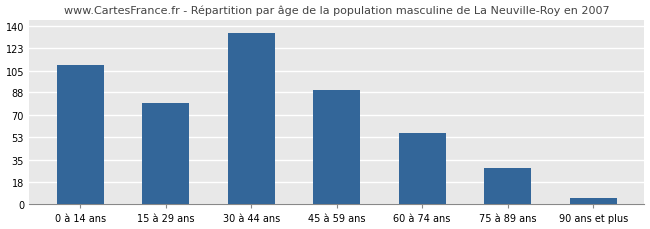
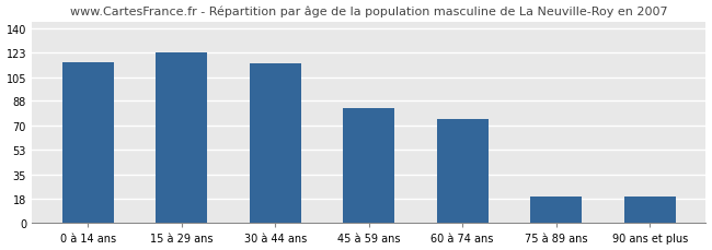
0 à 14 ans: 110 -> 116
15 à 29 ans: 80 -> 123
30 à 44 ans: 135 -> 115
45 à 59 ans: 90 -> 83
60 à 74 ans: 56 -> 75
75 à 89 ans: 29 -> 19
90 ans et plus: 5 -> 19
